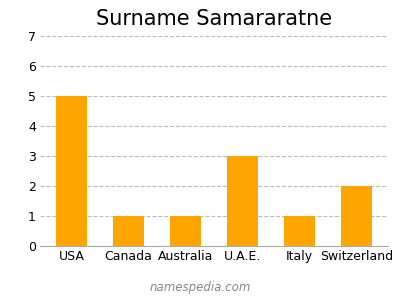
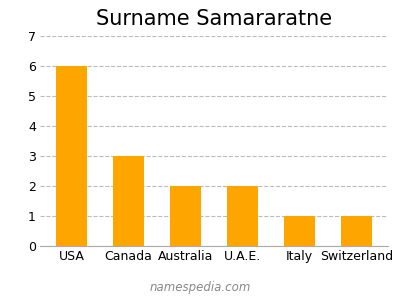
USA: 5 -> 6
Canada: 1 -> 3
Australia: 1 -> 2
U.A.E.: 3 -> 2
Switzerland: 2 -> 1
